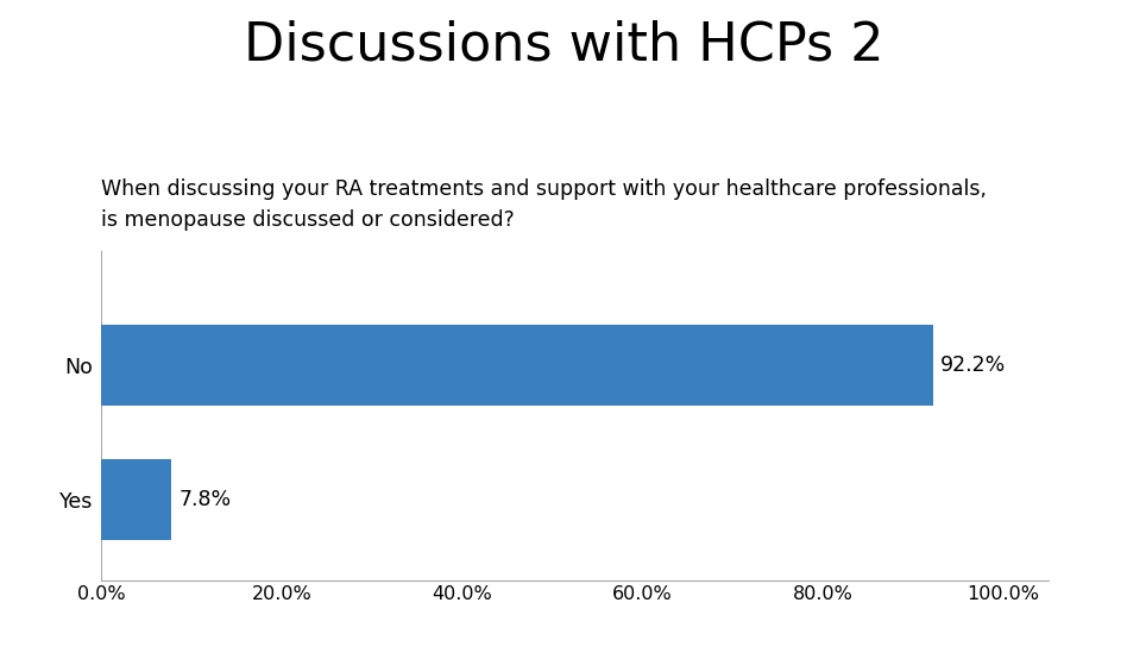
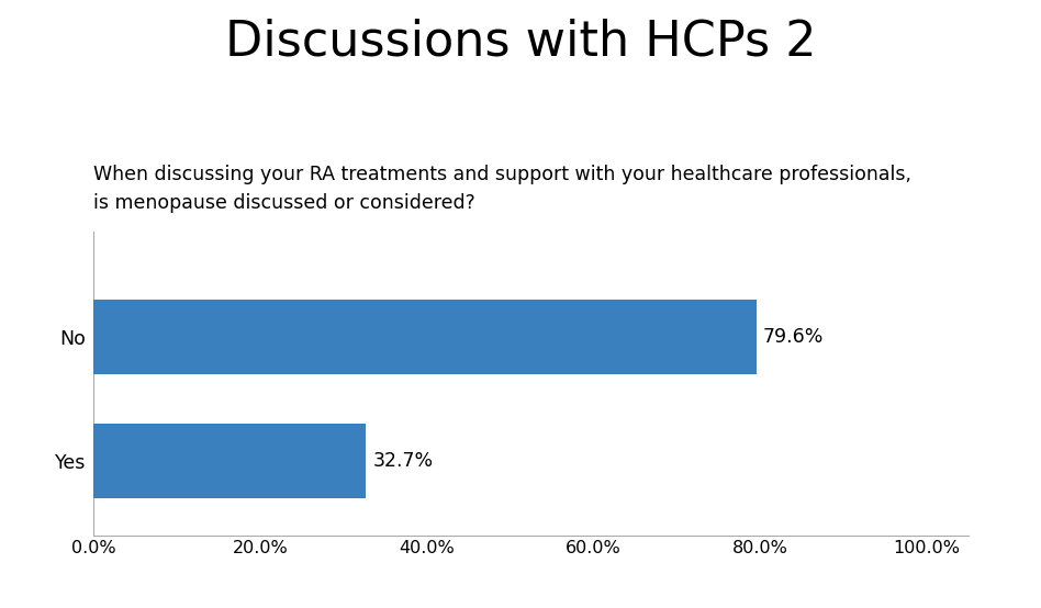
No: 92.2% -> 79.6%
Yes: 7.8% -> 32.7%
